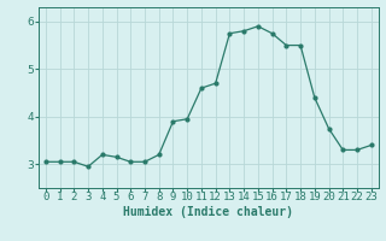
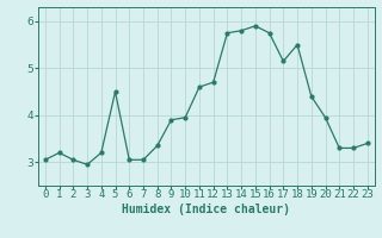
1: 3.05 -> 3.20
5: 3.15 -> 4.50
8: 3.20 -> 3.35
17: 5.50 -> 5.15
20: 3.75 -> 3.95
